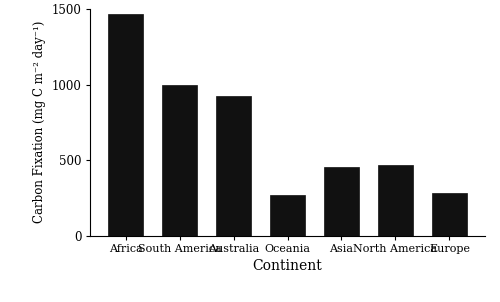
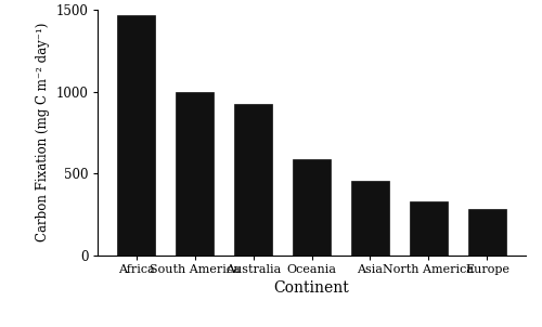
Oceania: 270 -> 580
North America: 470 -> 320
